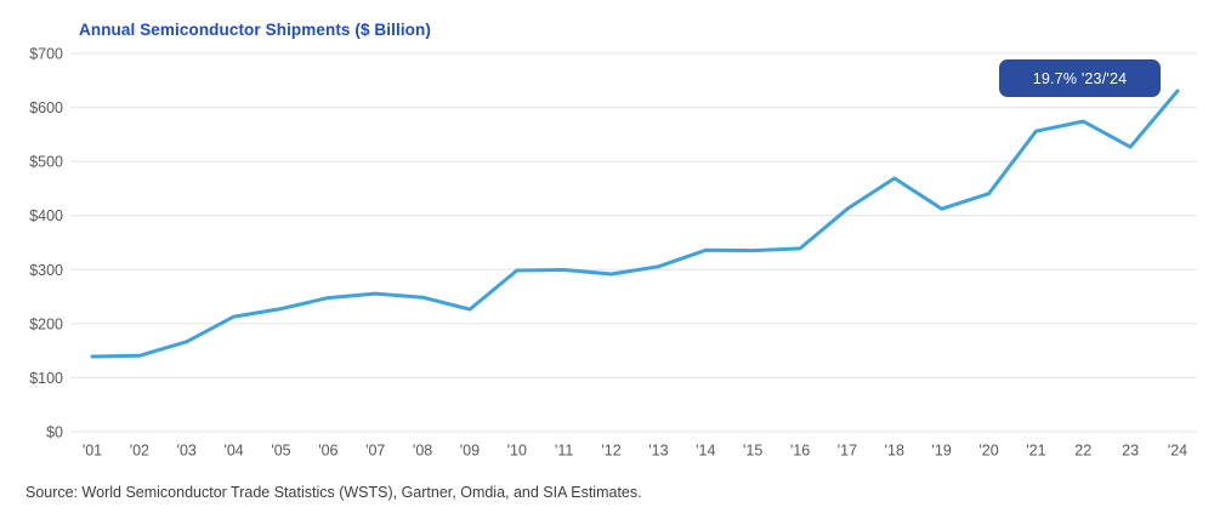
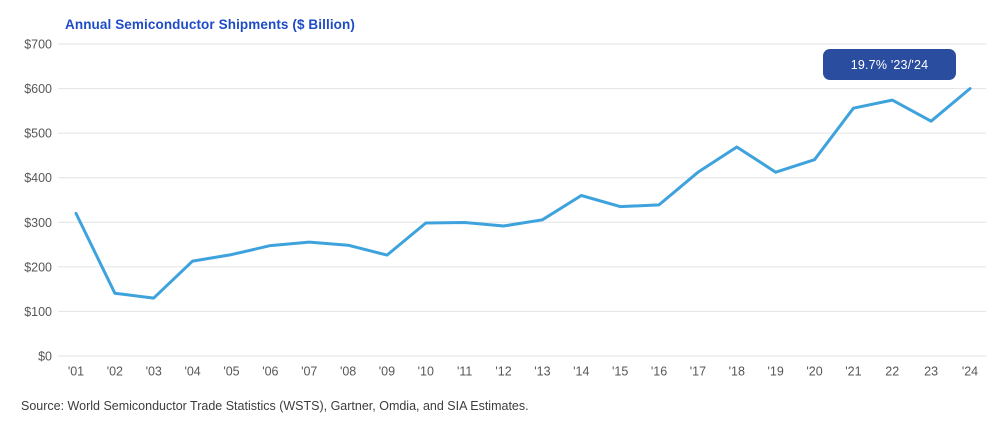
'01: $140 -> $320
'03: $170 -> $130
'14: $340 -> $360
'24: $630 -> $600
